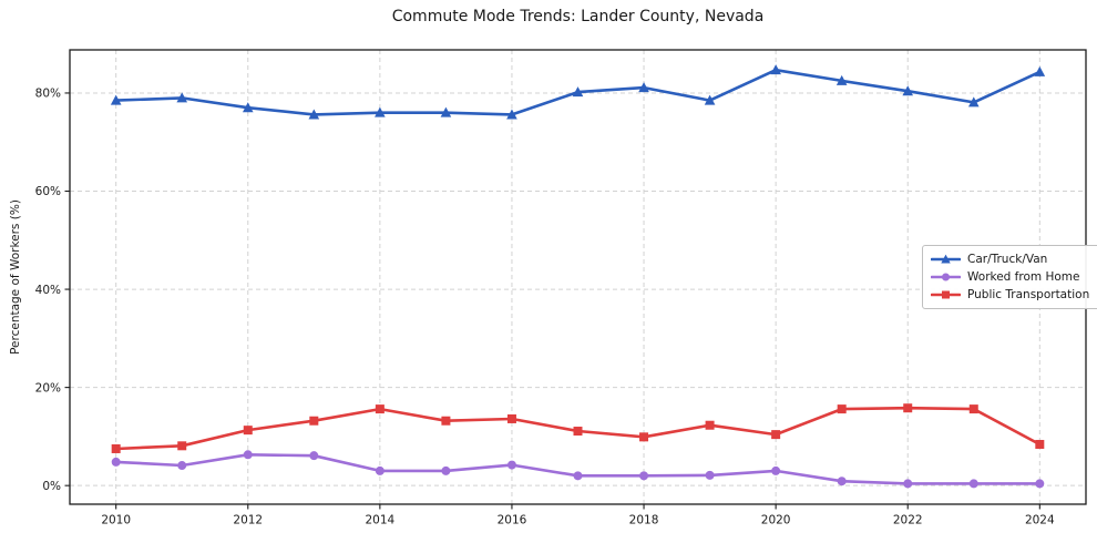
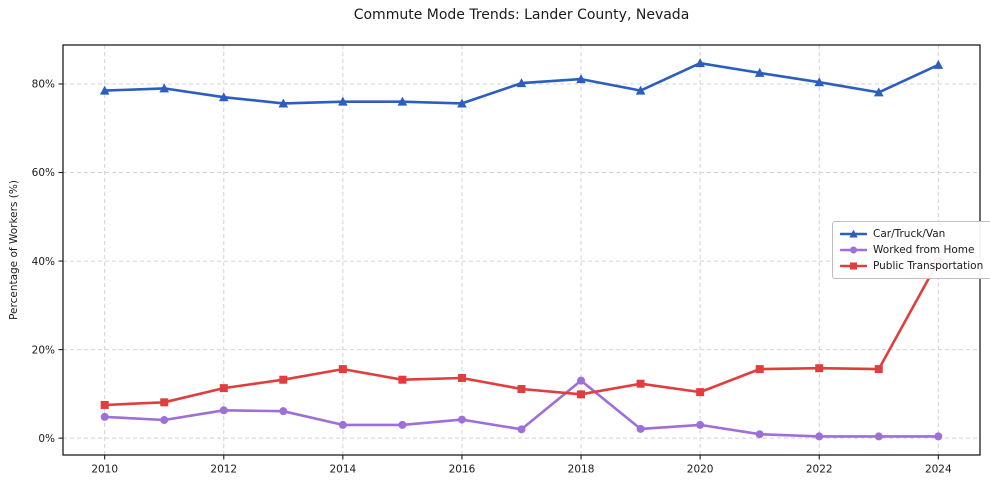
Worked from Home/2018: 2% -> 13%
Public Transportation/2024: 8% -> 40%
